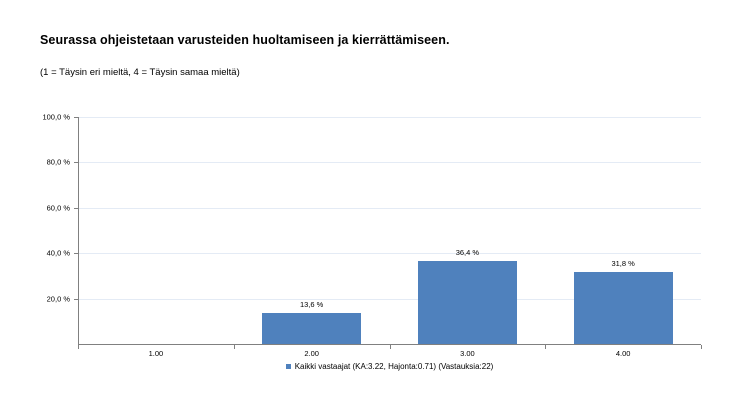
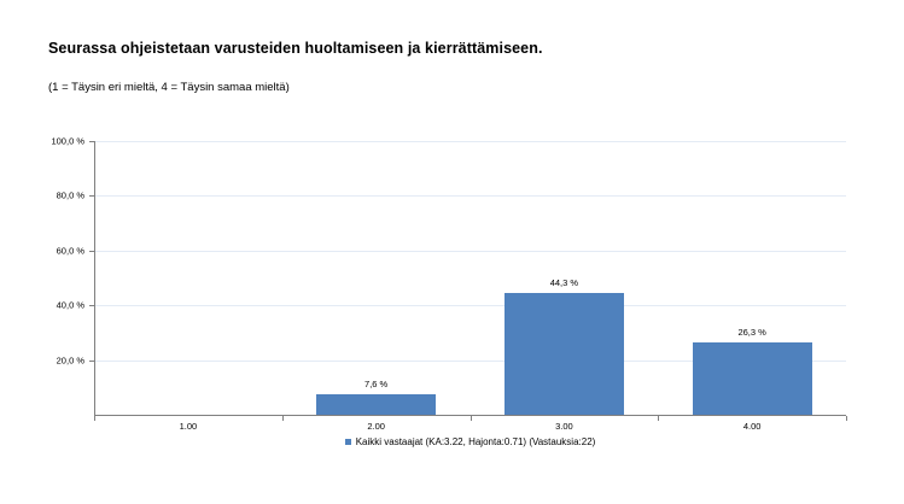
2.00: 13,6 -> 7,6
3.00: 36,4 -> 44,3
4.00: 31,8 -> 26,3
